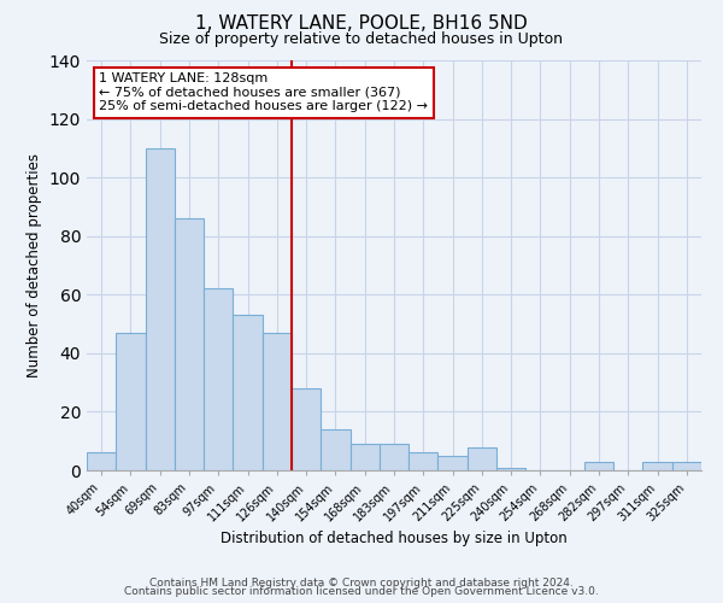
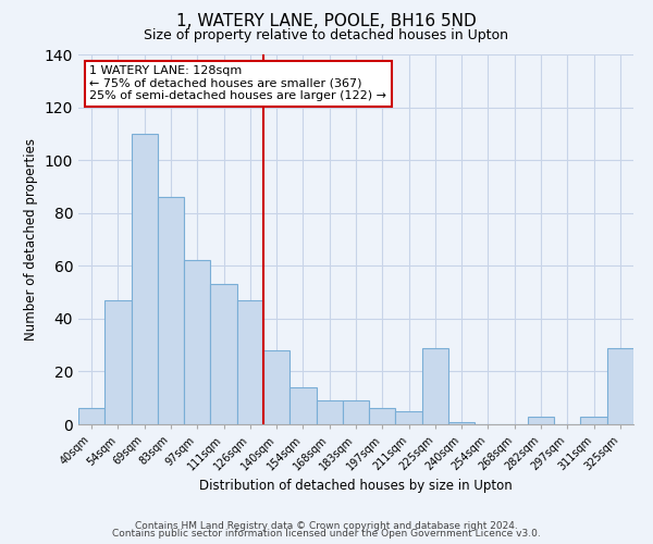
225sqm: 8 -> 29
325sqm: 3 -> 29
